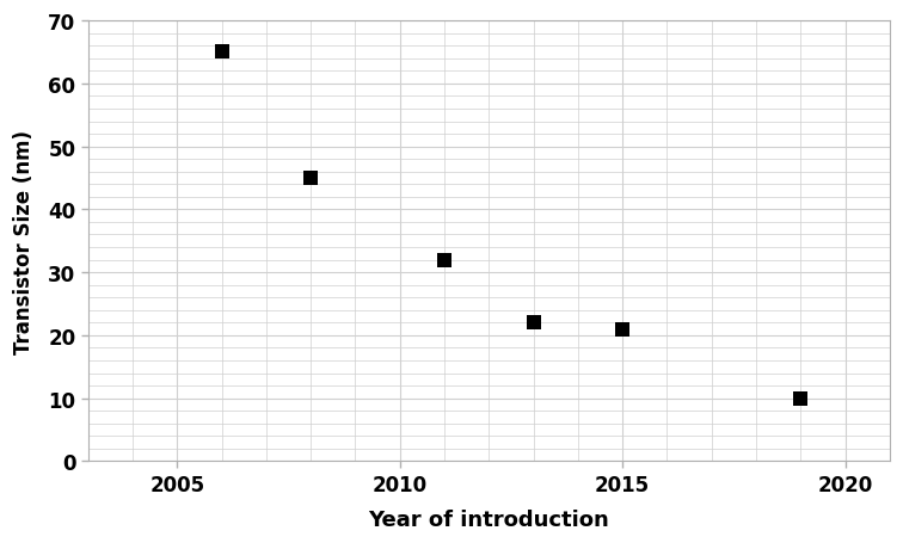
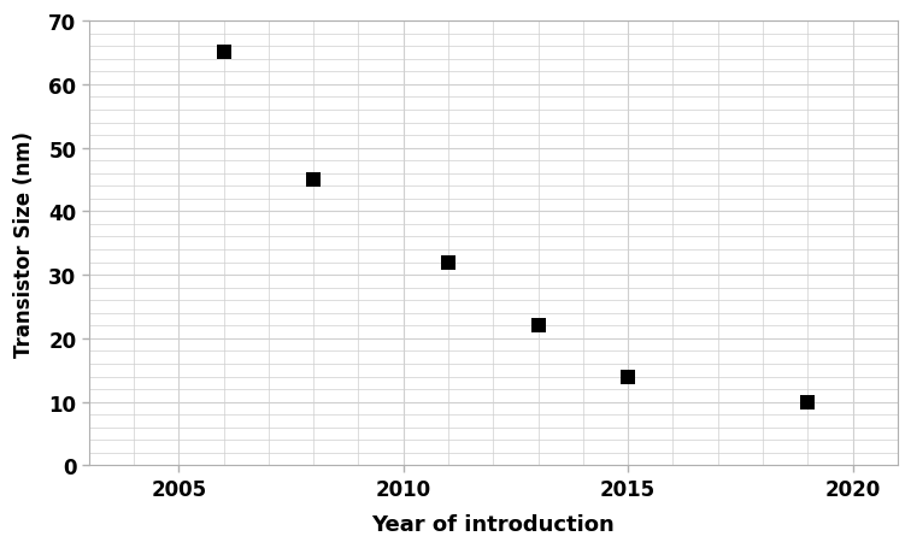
2015: 21 -> 14
